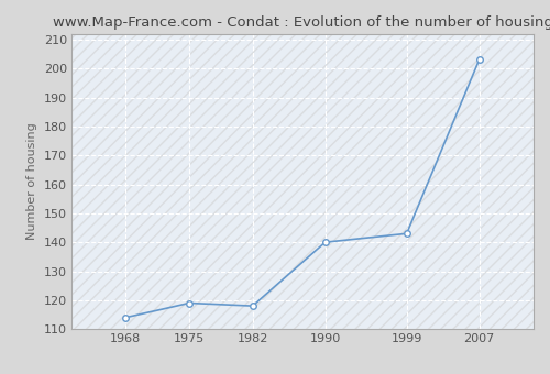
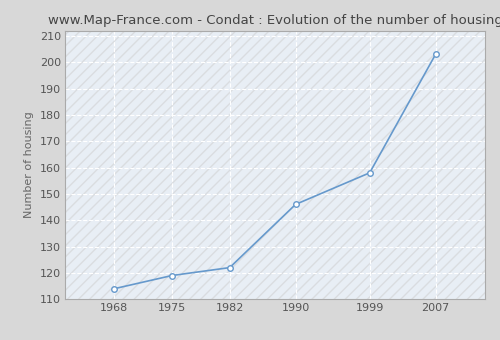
1982: 118 -> 122
1990: 140 -> 146
1999: 143 -> 158
